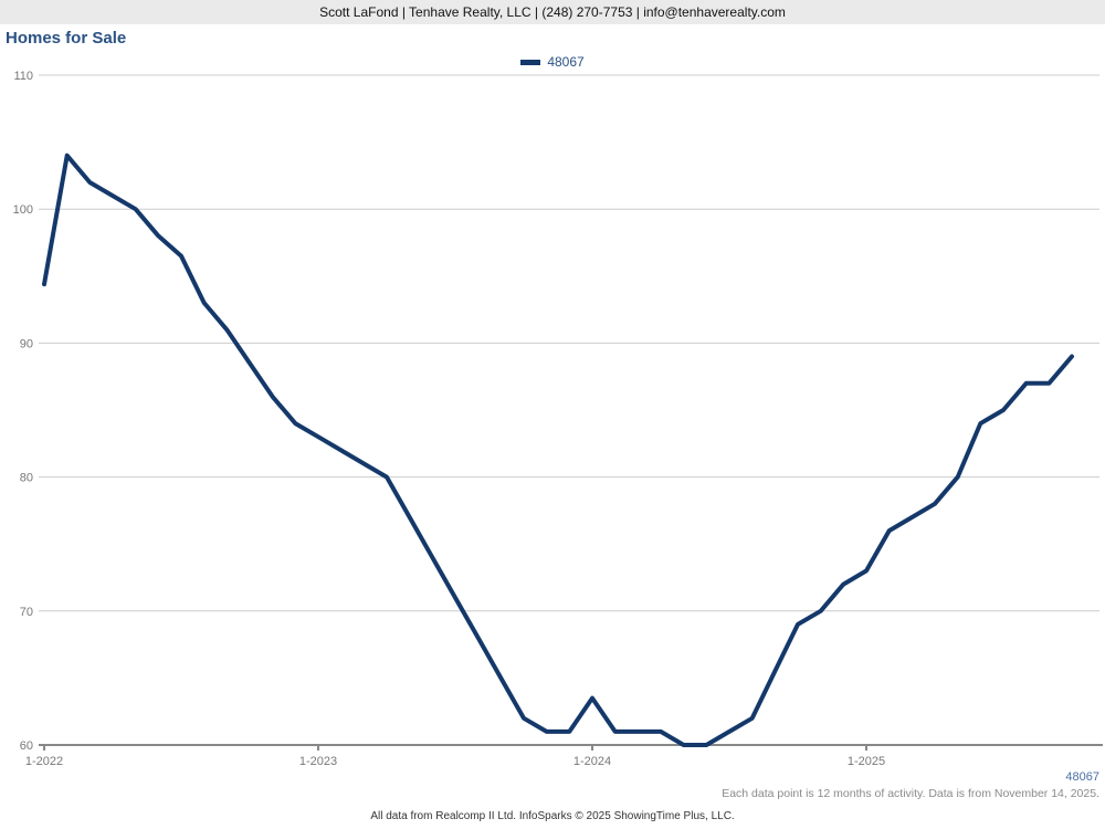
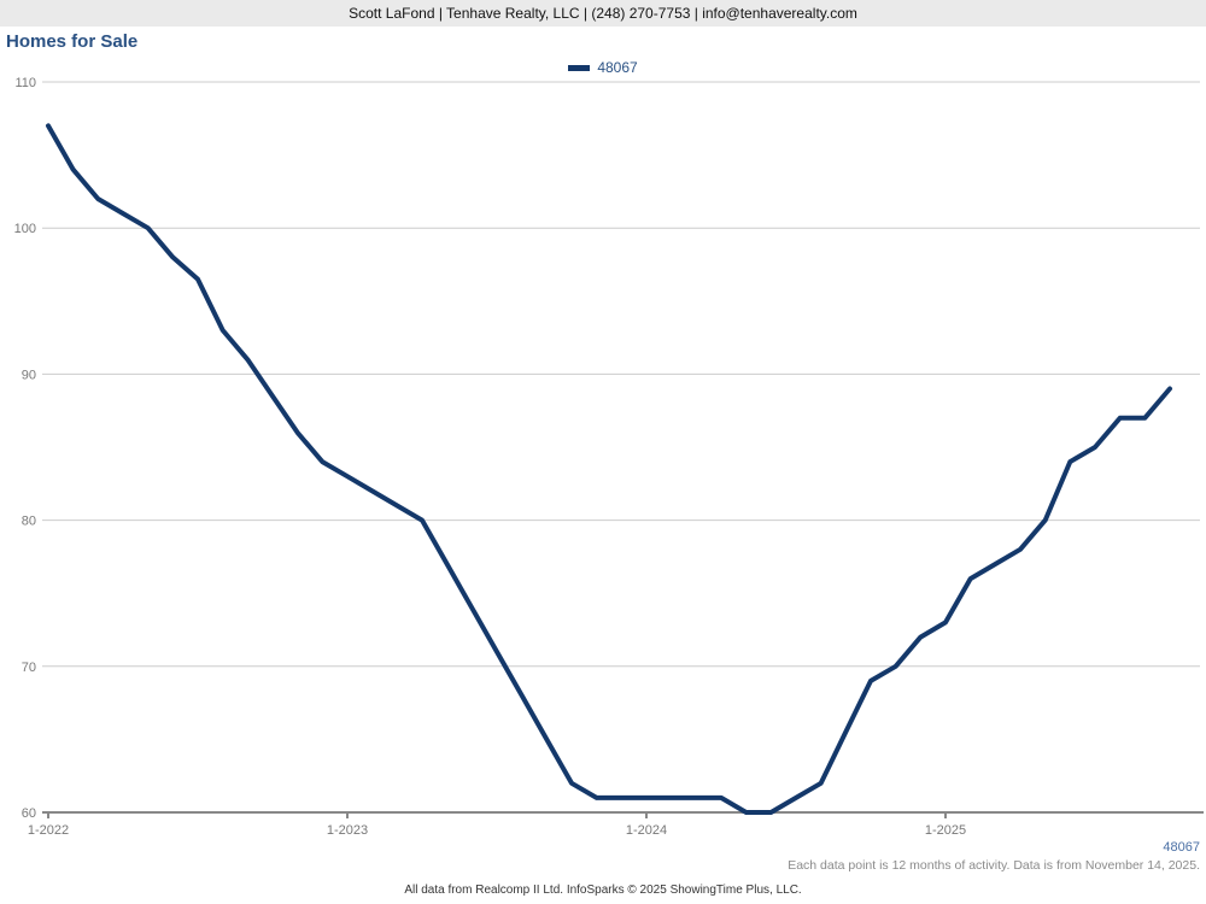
1-2022: 94.4 -> 107.0
1-2024: 63.5 -> 61.0
